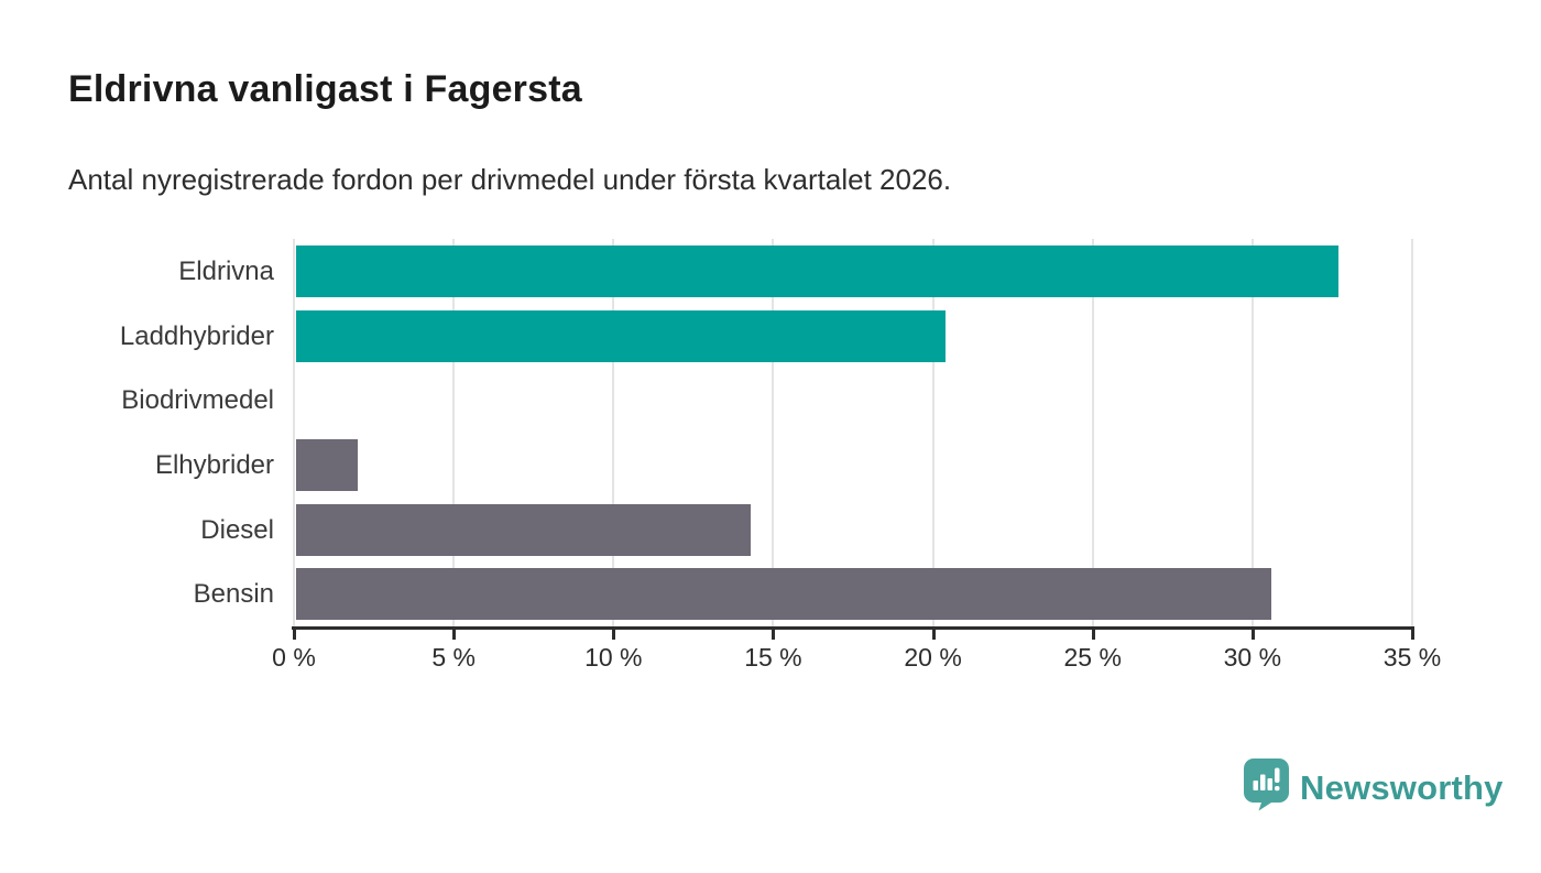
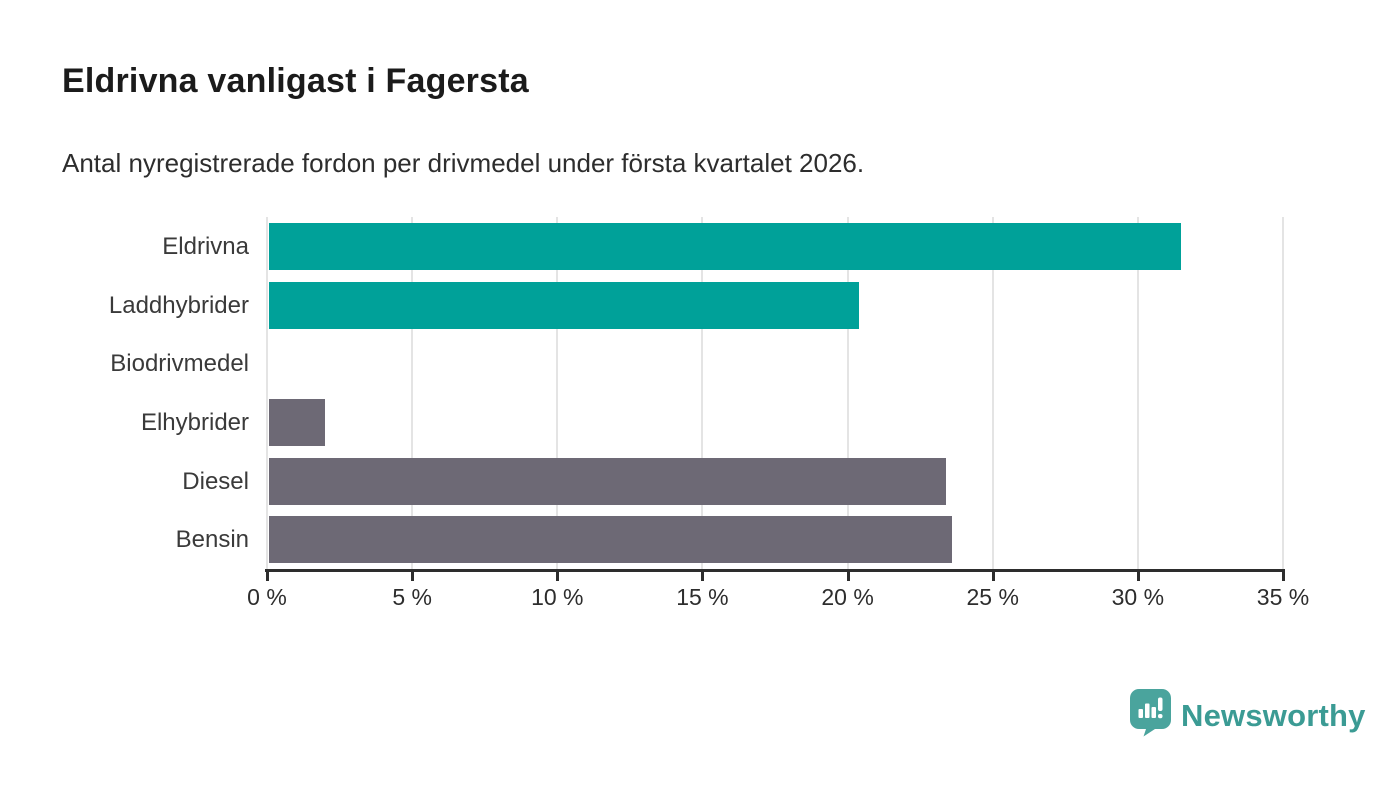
Eldrivna: 32.7% -> 31.5%
Diesel: 14.3% -> 23.4%
Bensin: 30.6% -> 23.6%
